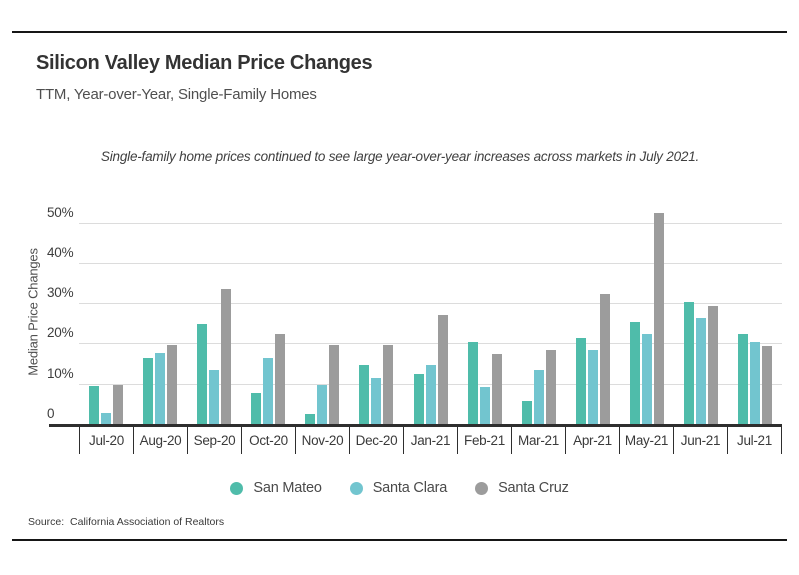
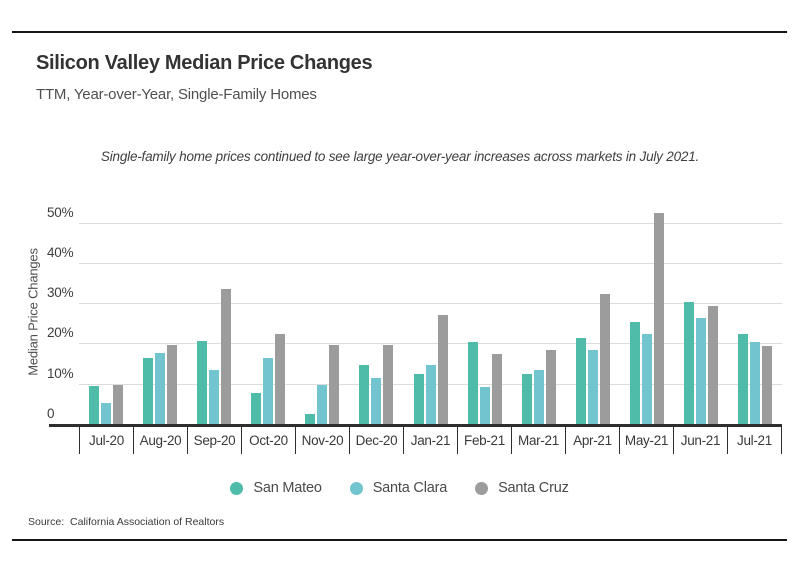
Santa Clara/Jul-20: 3% -> 6%
San Mateo/Sep-20: 25% -> 21%
San Mateo/Mar-21: 6% -> 13%
